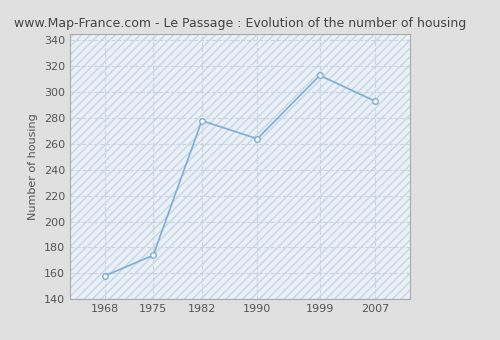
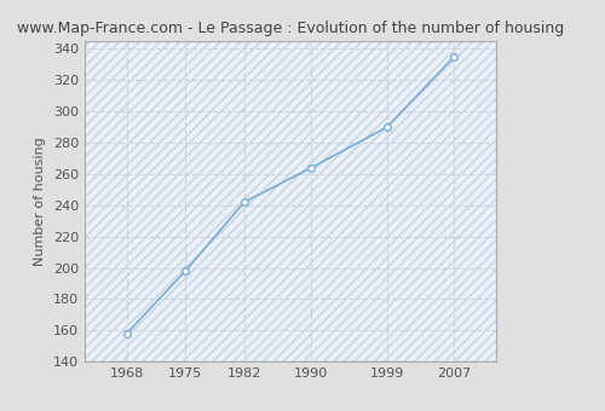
1975: 174 -> 198
1982: 278 -> 242
1999: 313 -> 290
2007: 293 -> 335
